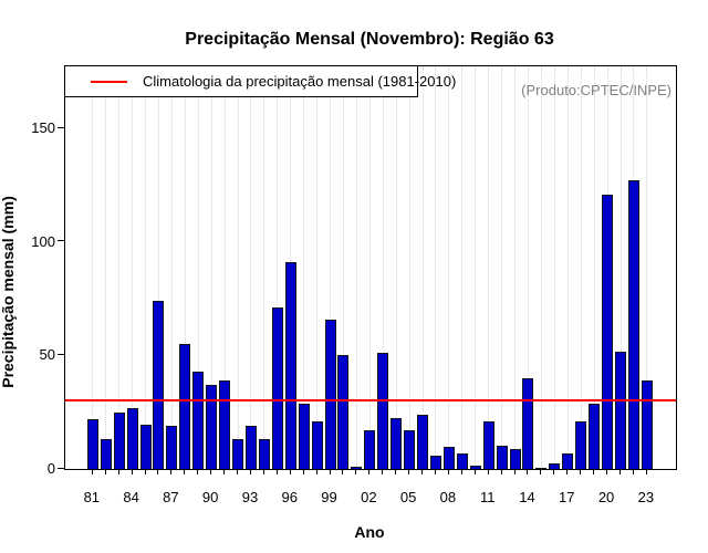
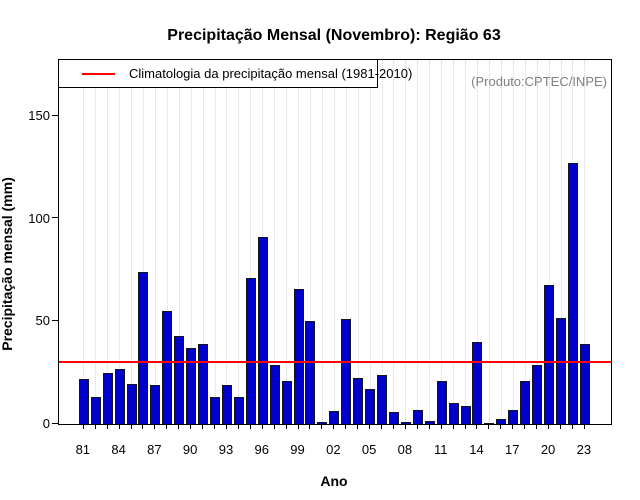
02: 17 -> 6
08: 10 -> 1
20: 121 -> 68
